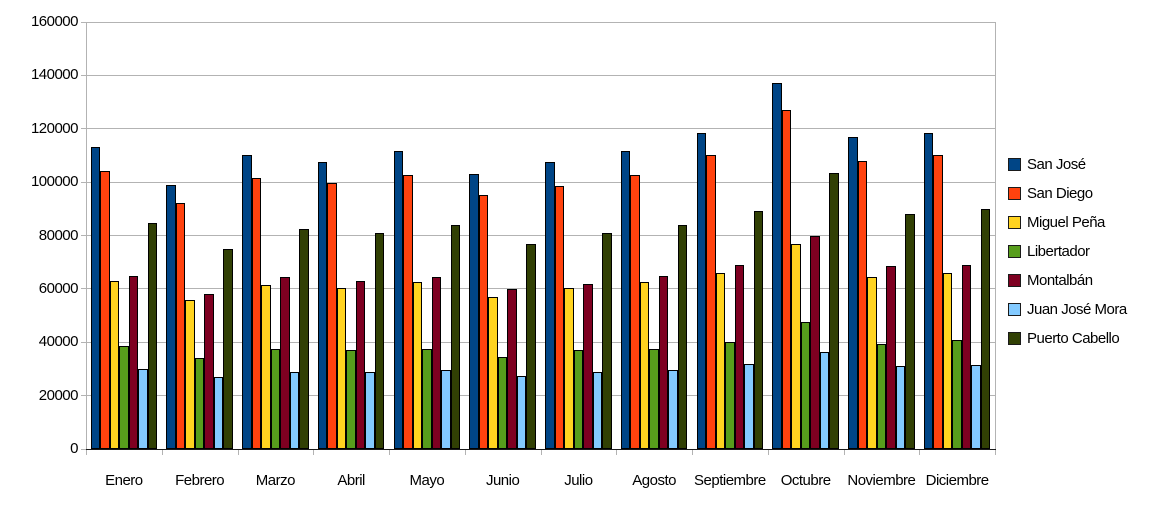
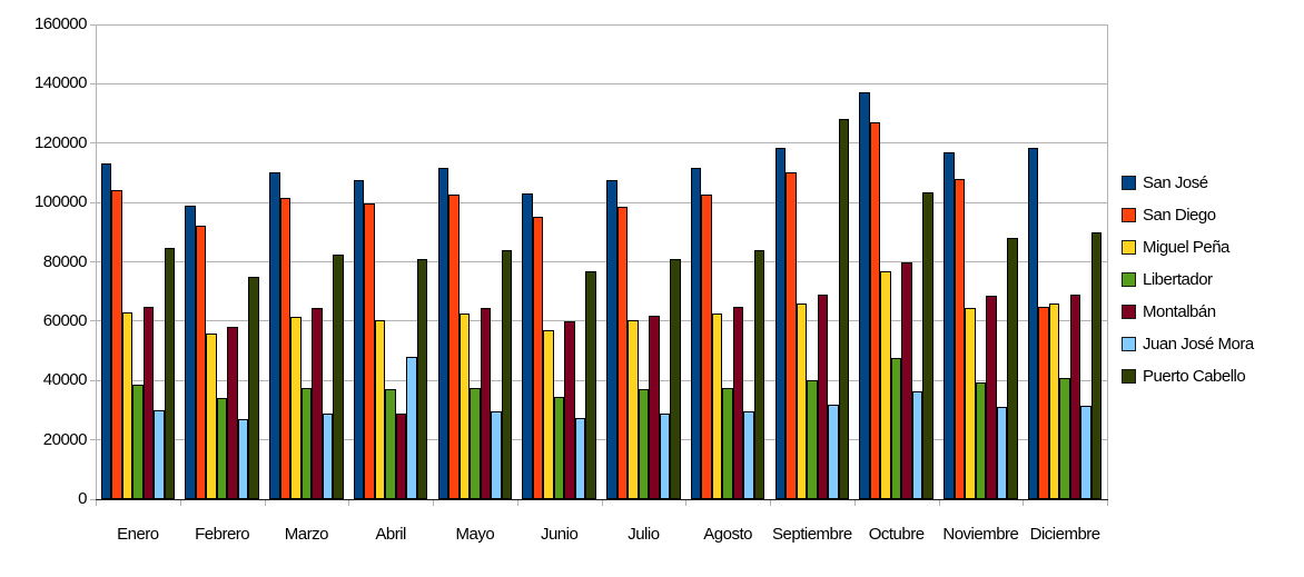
Montalbán/Abril: 63000 -> 29000
Juan José Mora/Abril: 29000 -> 48000
Puerto Cabello/Septiembre: 89000 -> 128000
San Diego/Diciembre: 110000 -> 65000
